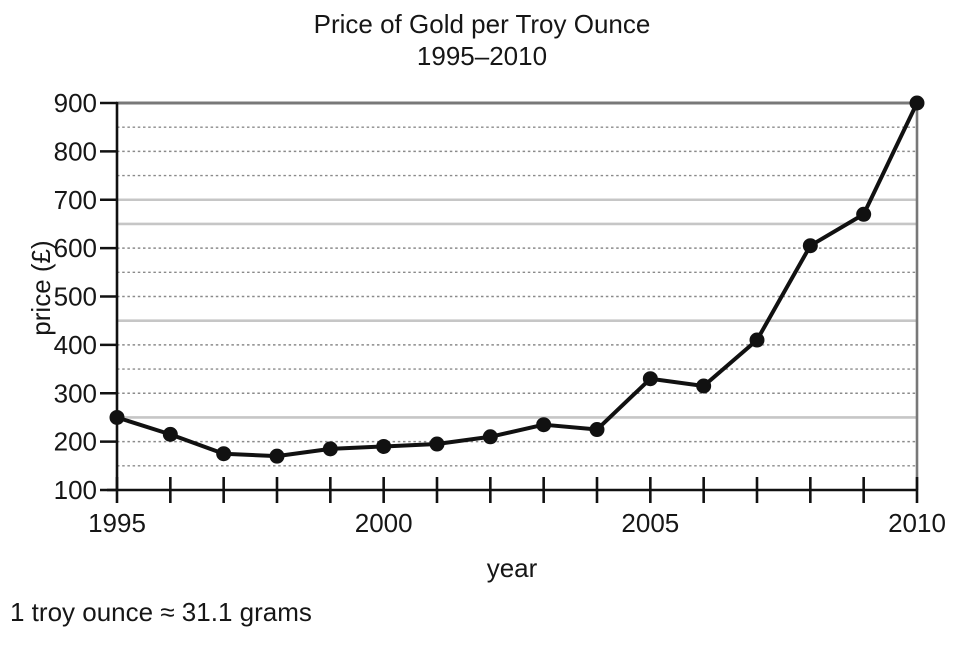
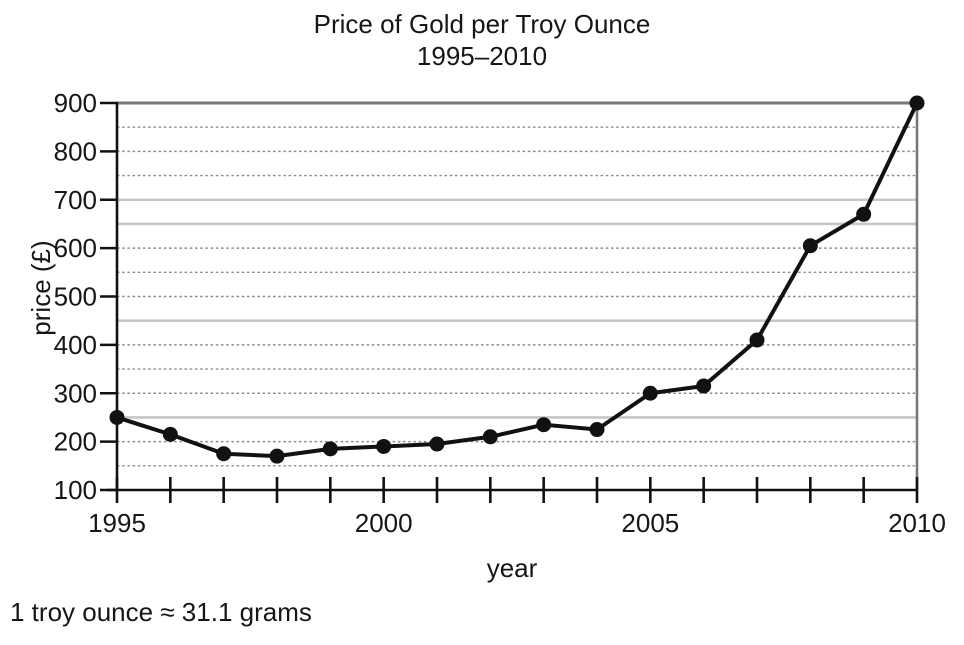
2005: 330 -> 300
